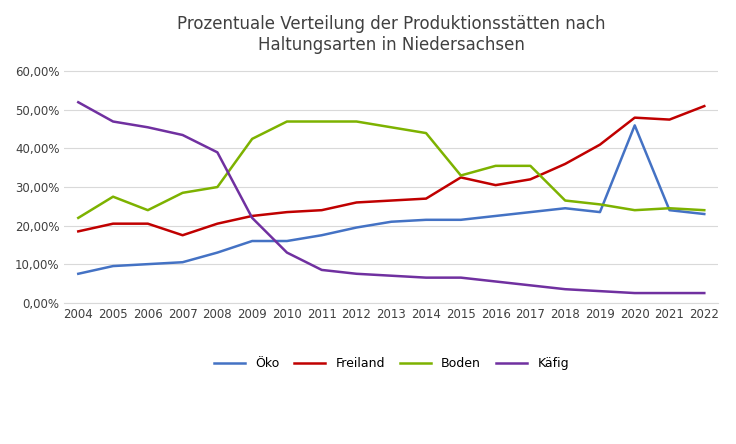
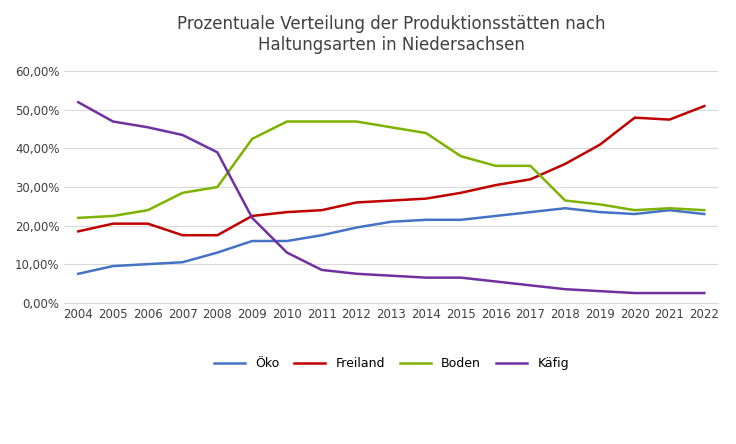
Boden/2005: 27,5% -> 22,5%
Freiland/2008: 20,5% -> 17,5%
Freiland/2015: 32,5% -> 28,5%
Boden/2015: 33,0% -> 38,0%
Öko/2020: 46,0% -> 23,0%
